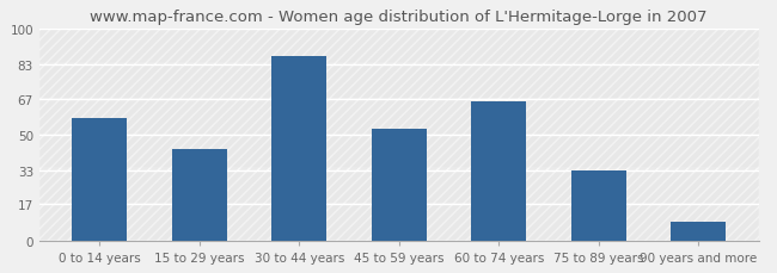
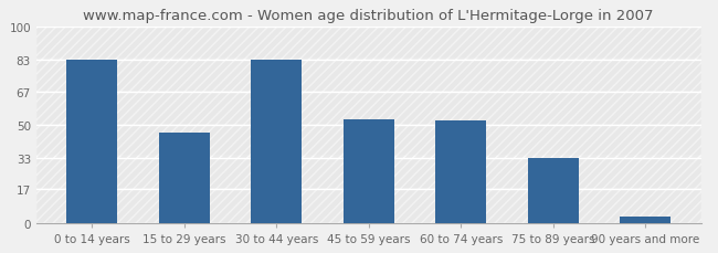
0 to 14 years: 58 -> 83
15 to 29 years: 43 -> 46
30 to 44 years: 87 -> 83
60 to 74 years: 66 -> 52
90 years and more: 9 -> 3
